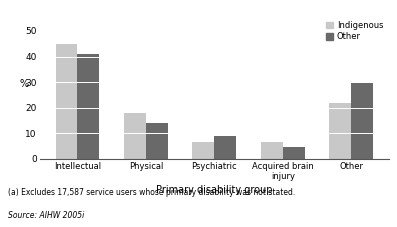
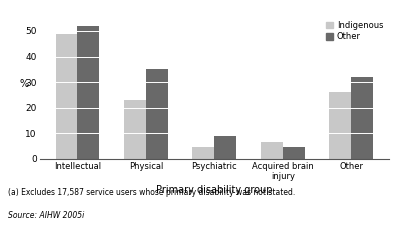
Indigenous/Intellectual: 45.0 -> 49.0
Other/Intellectual: 41.0 -> 52.0
Indigenous/Physical: 18.0 -> 23.0
Other/Physical: 14.0 -> 35.0
Indigenous/Psychiatric: 6.5 -> 4.5
Indigenous/Other: 22.0 -> 26.0
Other/Other: 29.5 -> 32.0
